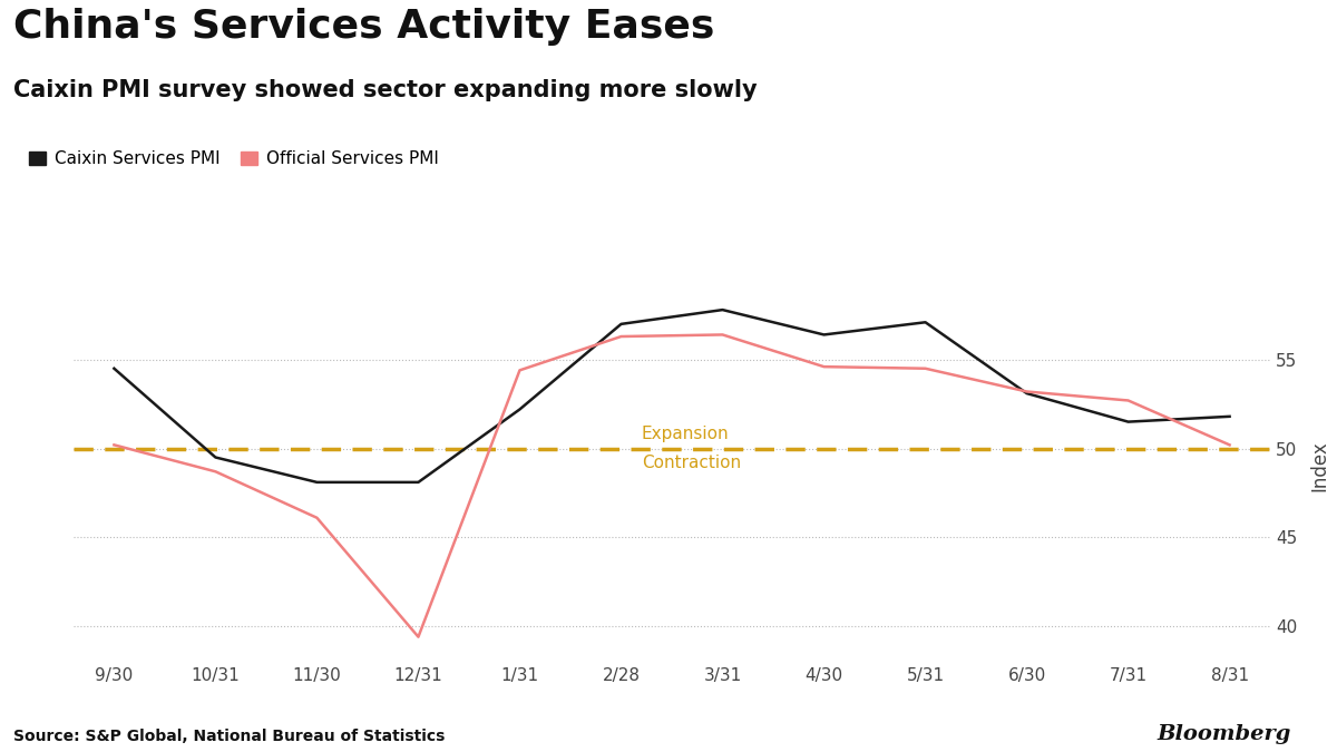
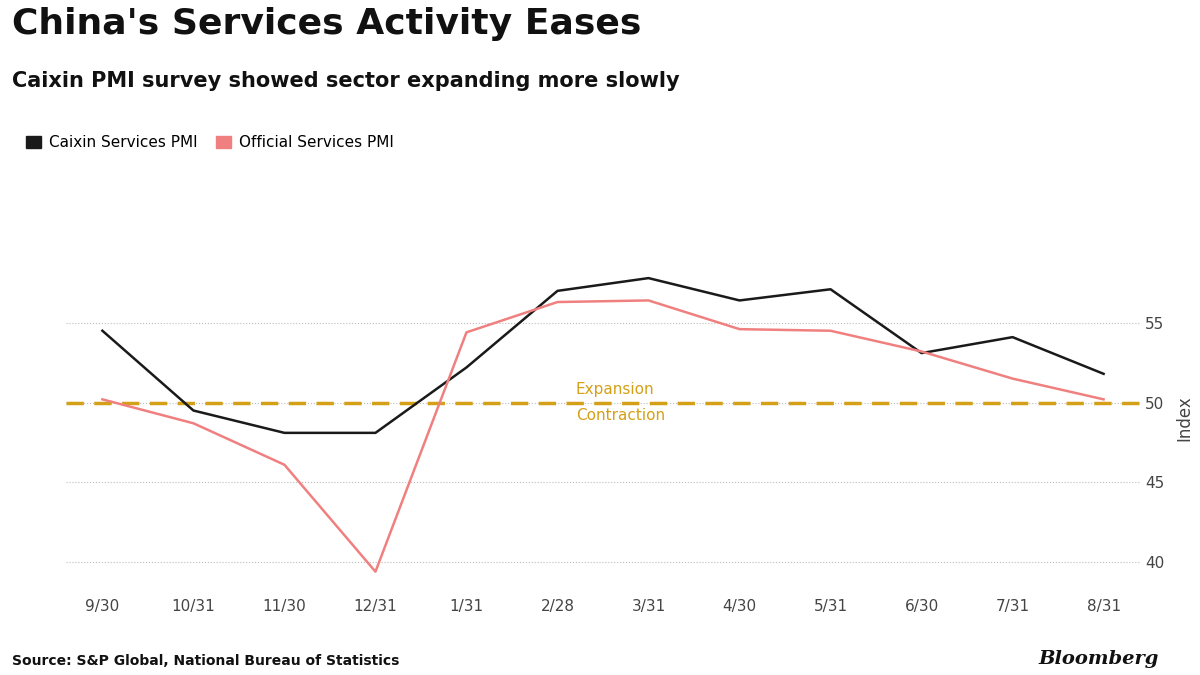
Caixin Services PMI/7/31: 51.5 -> 54.1
Official Services PMI/7/31: 52.7 -> 51.5
